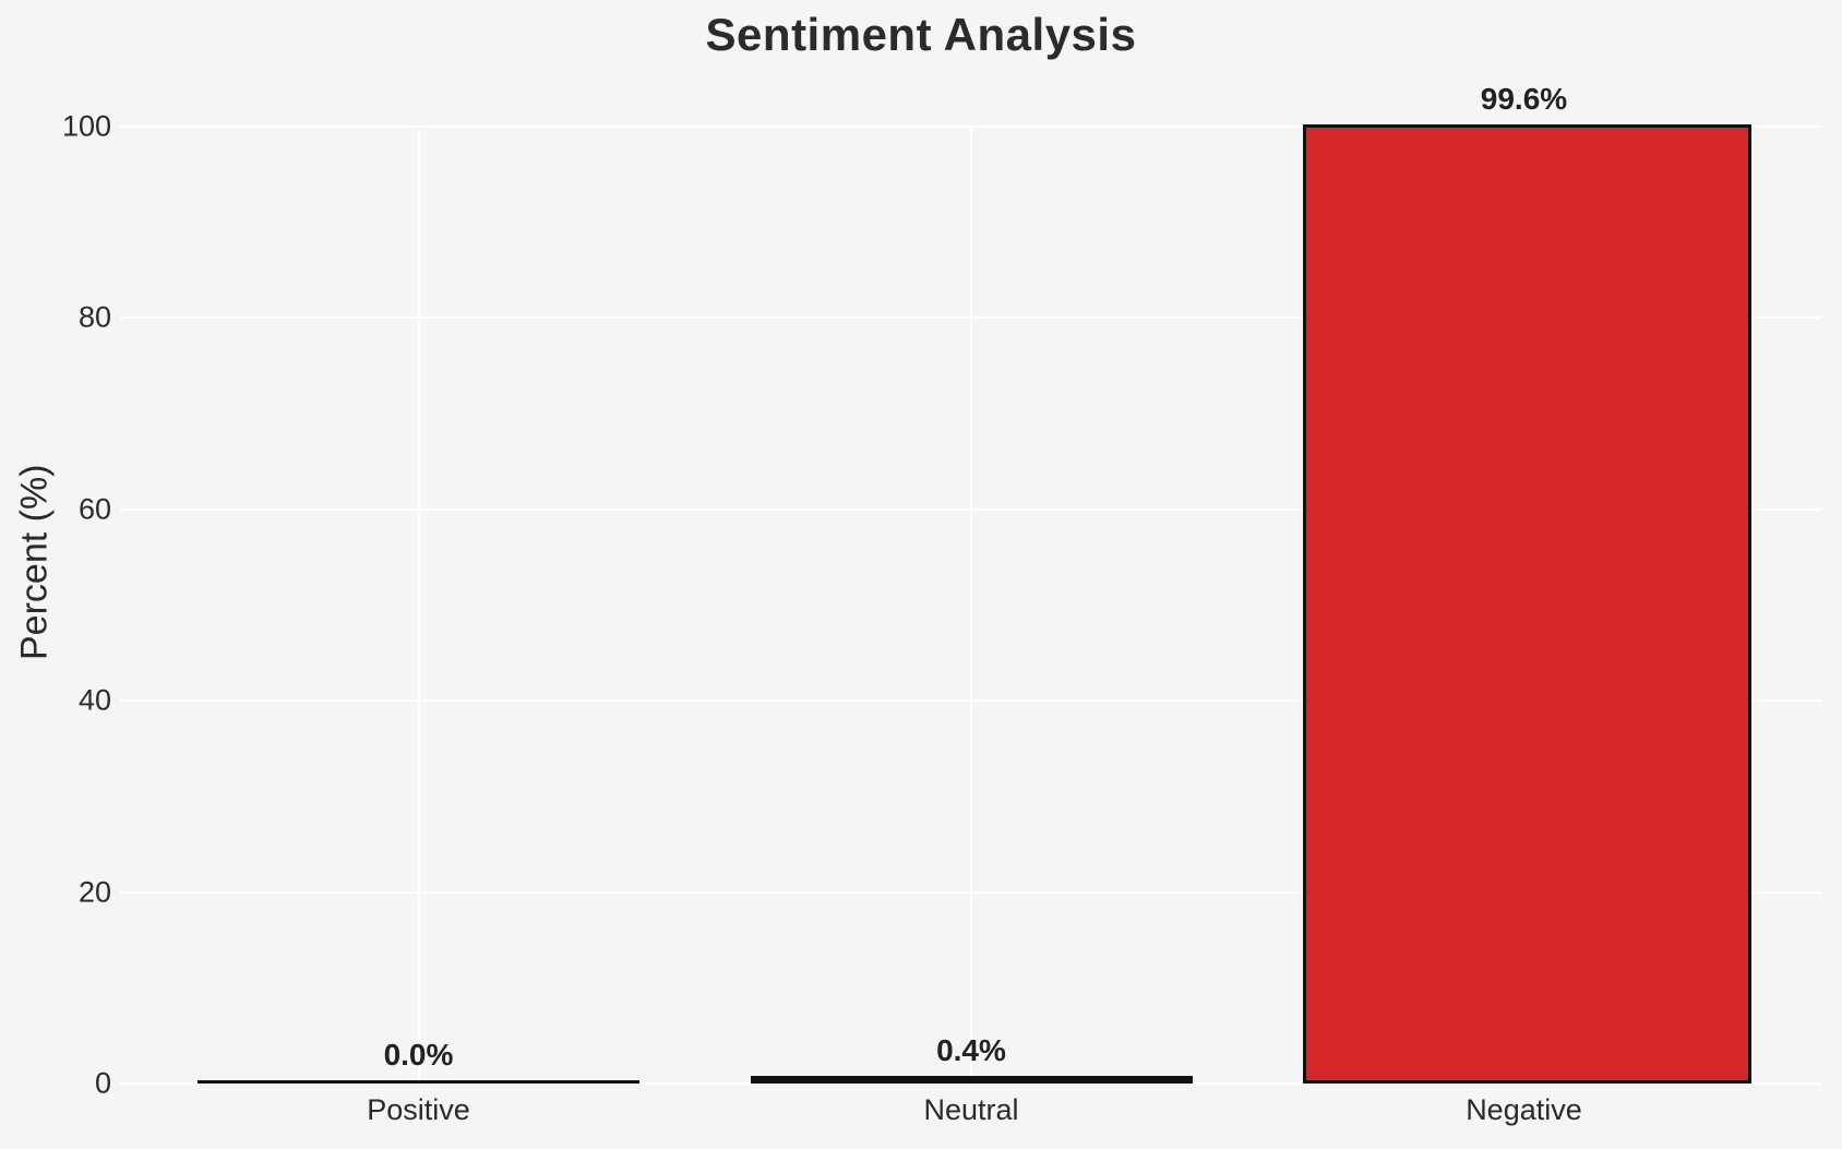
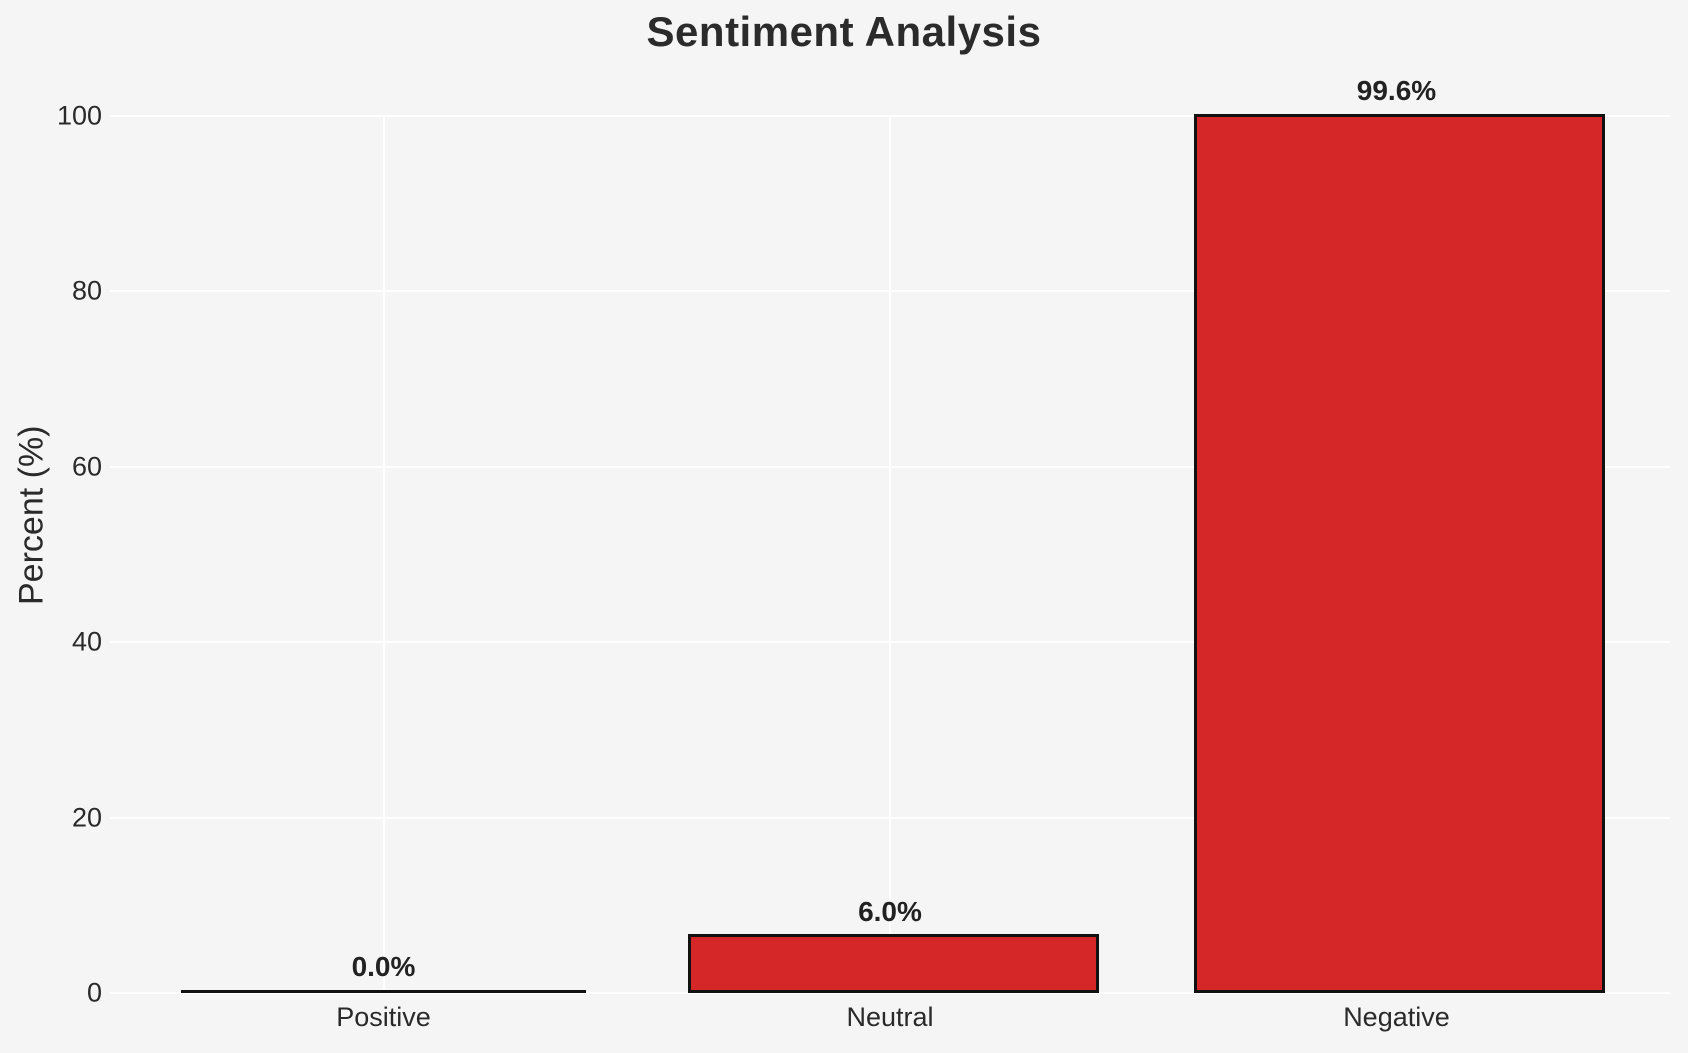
Neutral: 0.4% -> 6.0%
